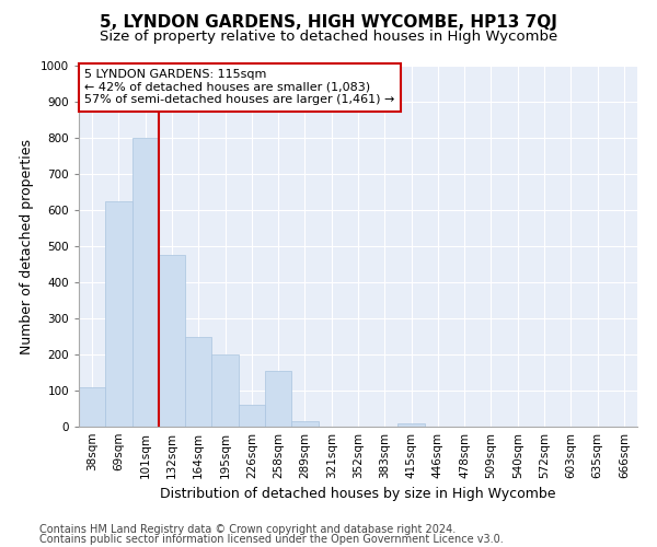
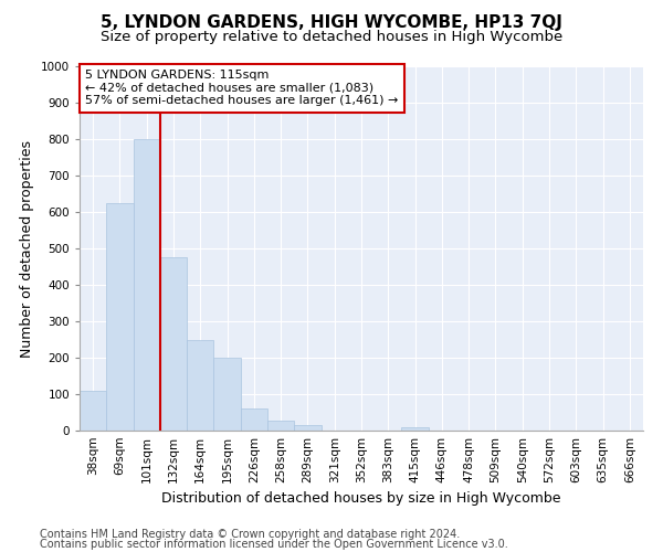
258sqm: 155 -> 28
